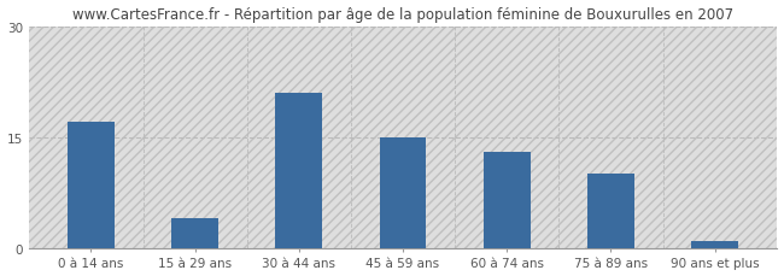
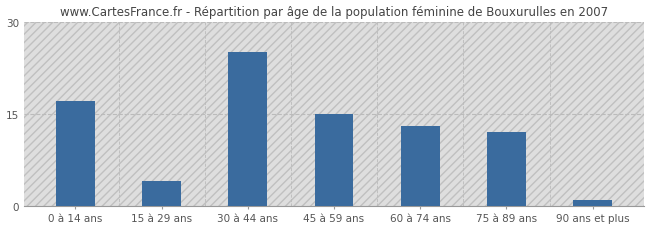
30 à 44 ans: 21 -> 25
75 à 89 ans: 10 -> 12
